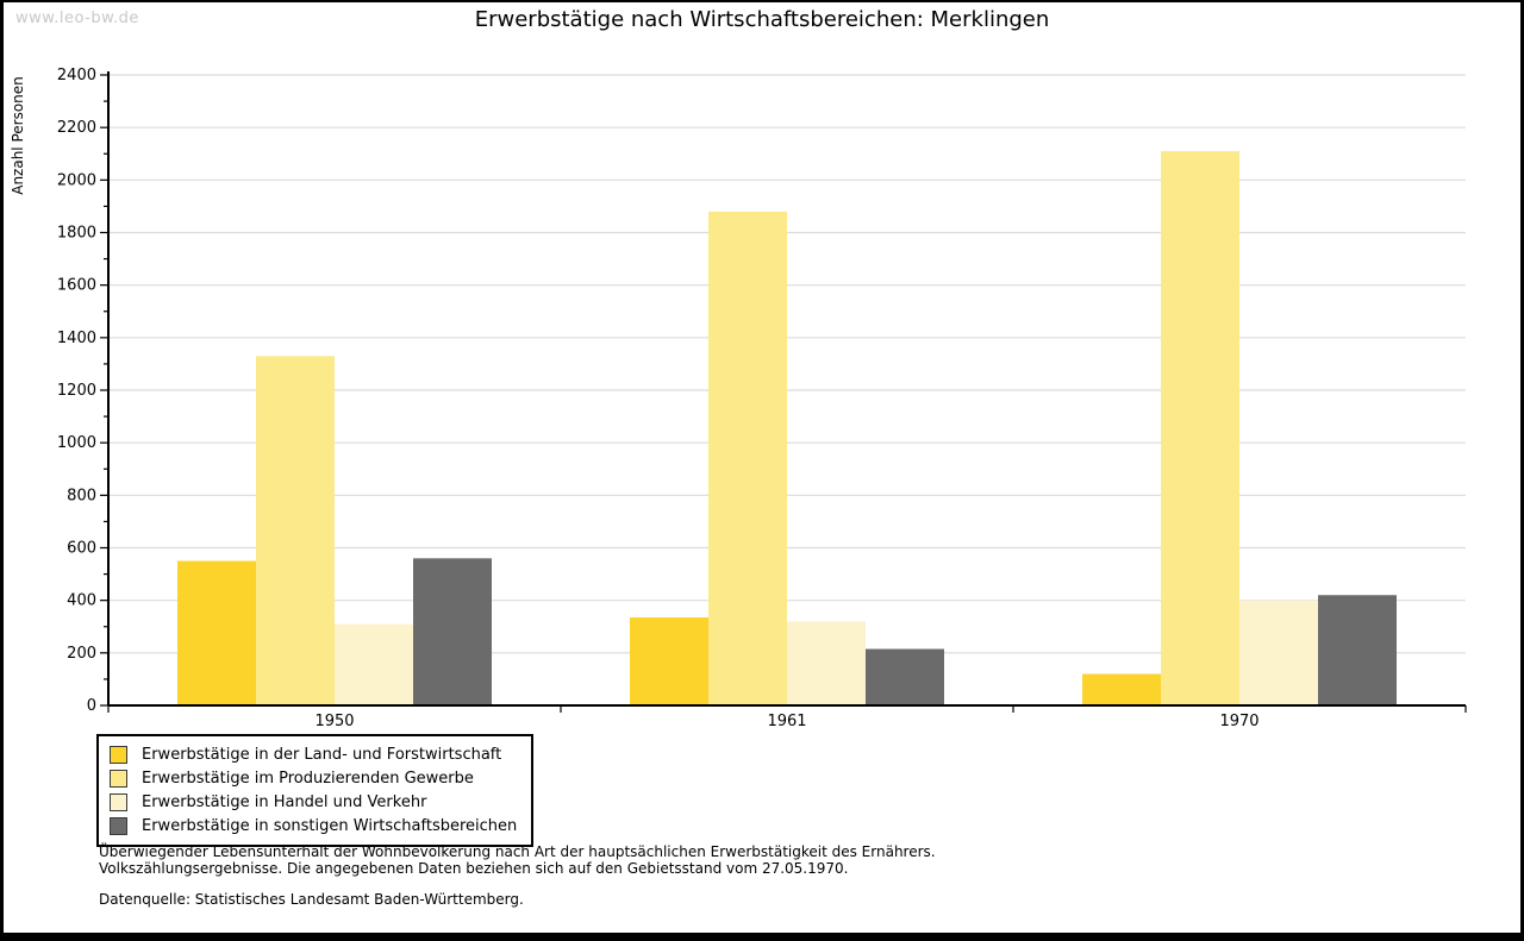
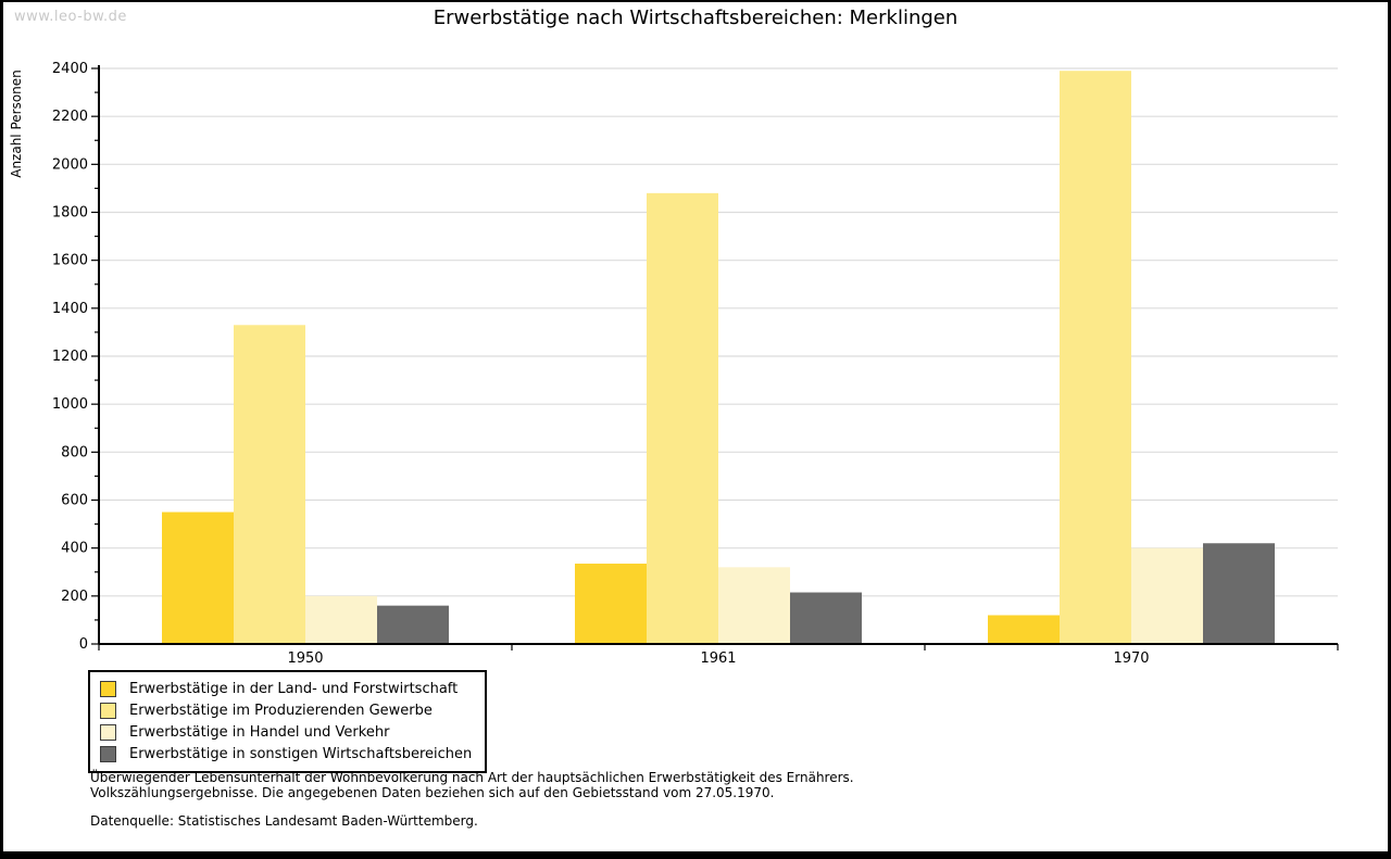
Erwerbstätige in Handel und Verkehr/1950: 310 -> 200
Erwerbstätige in sonstigen Wirtschaftsbereichen/1950: 560 -> 160
Erwerbstätige im Produzierenden Gewerbe/1970: 2110 -> 2390
